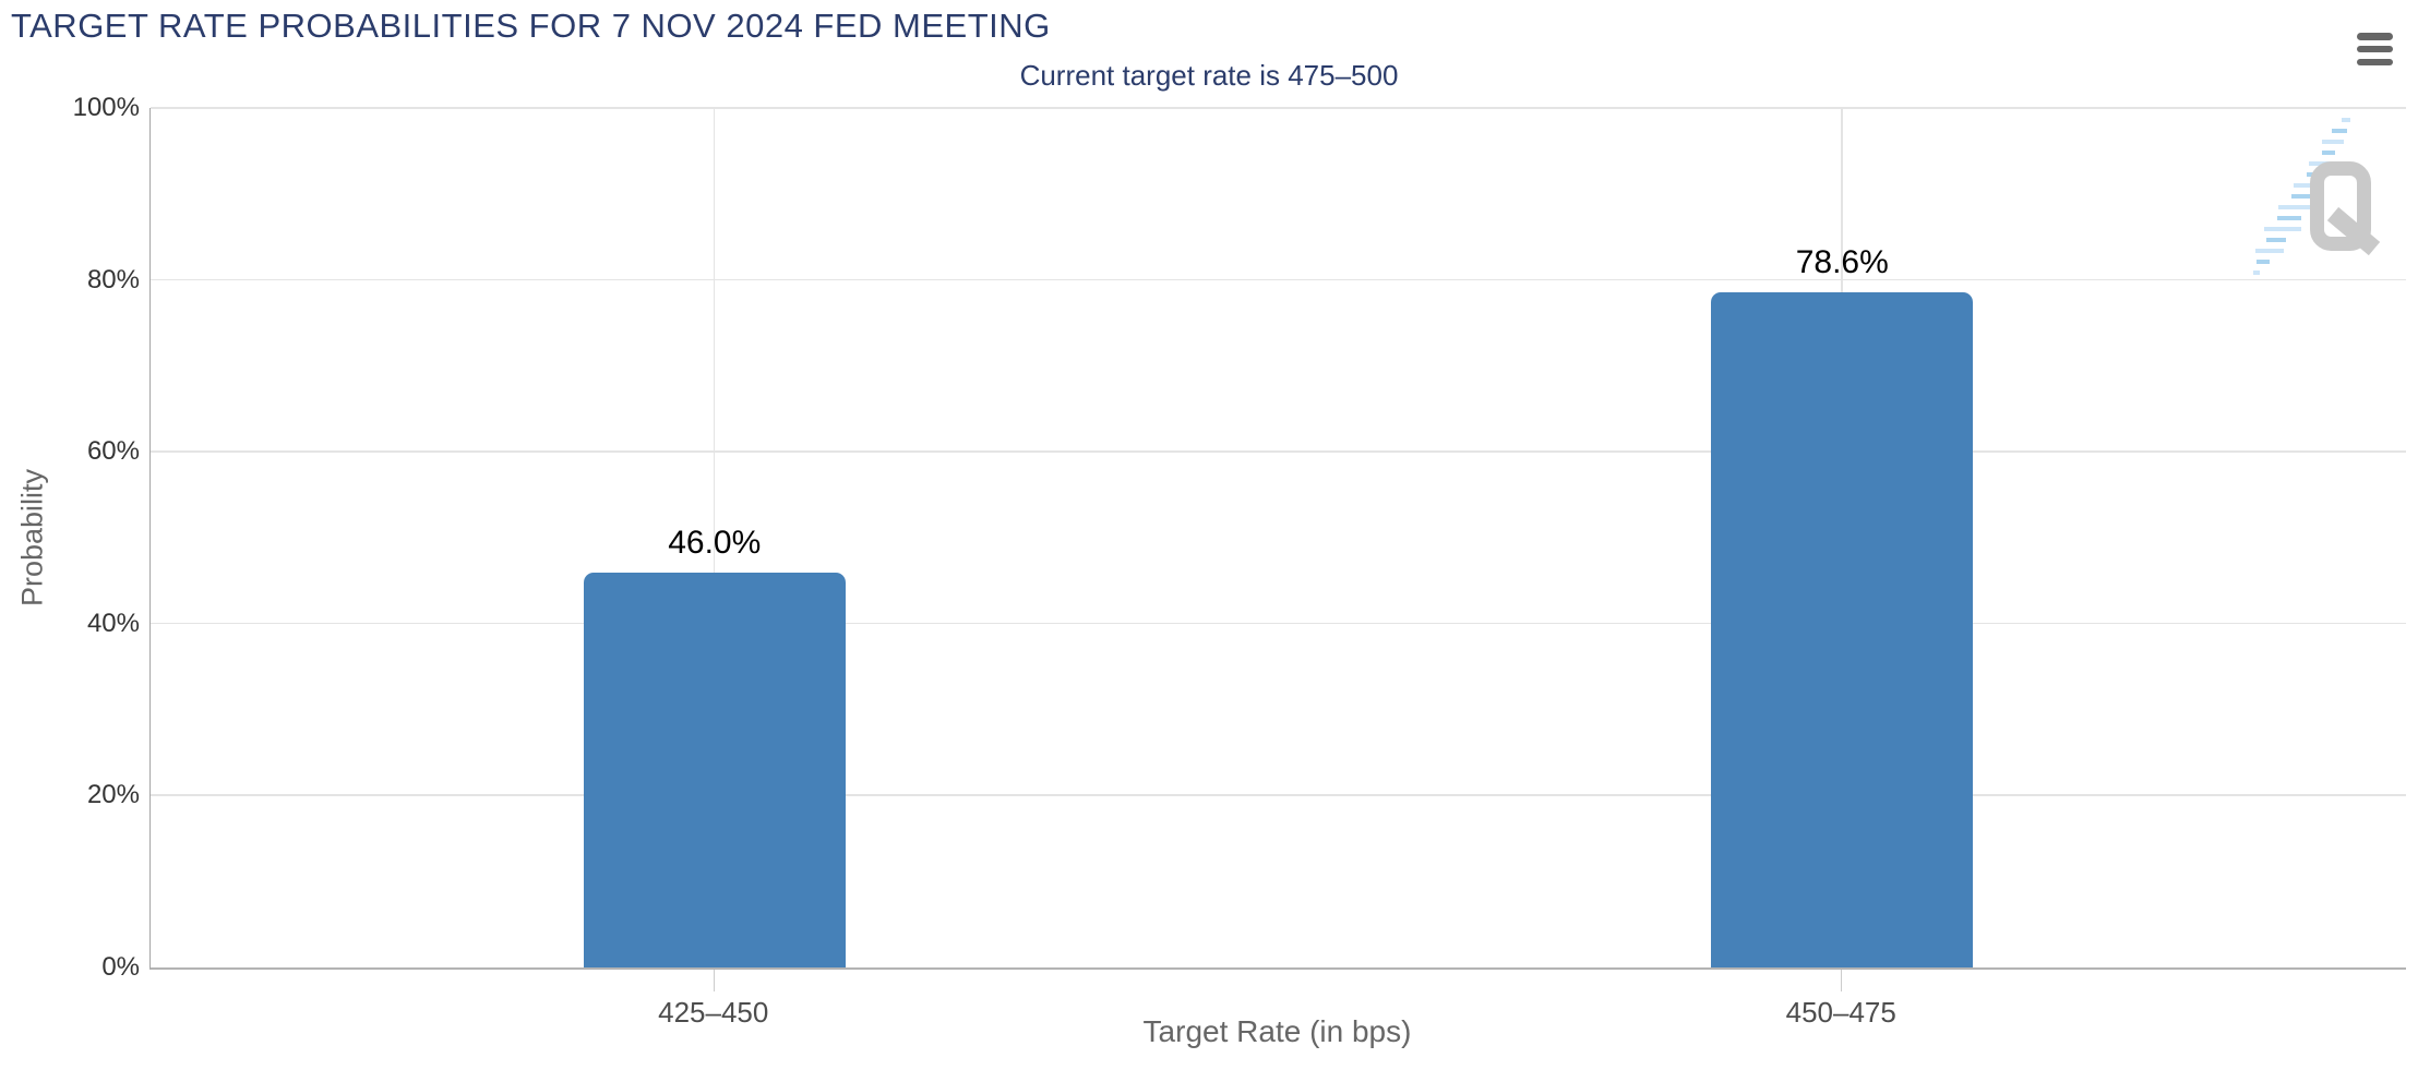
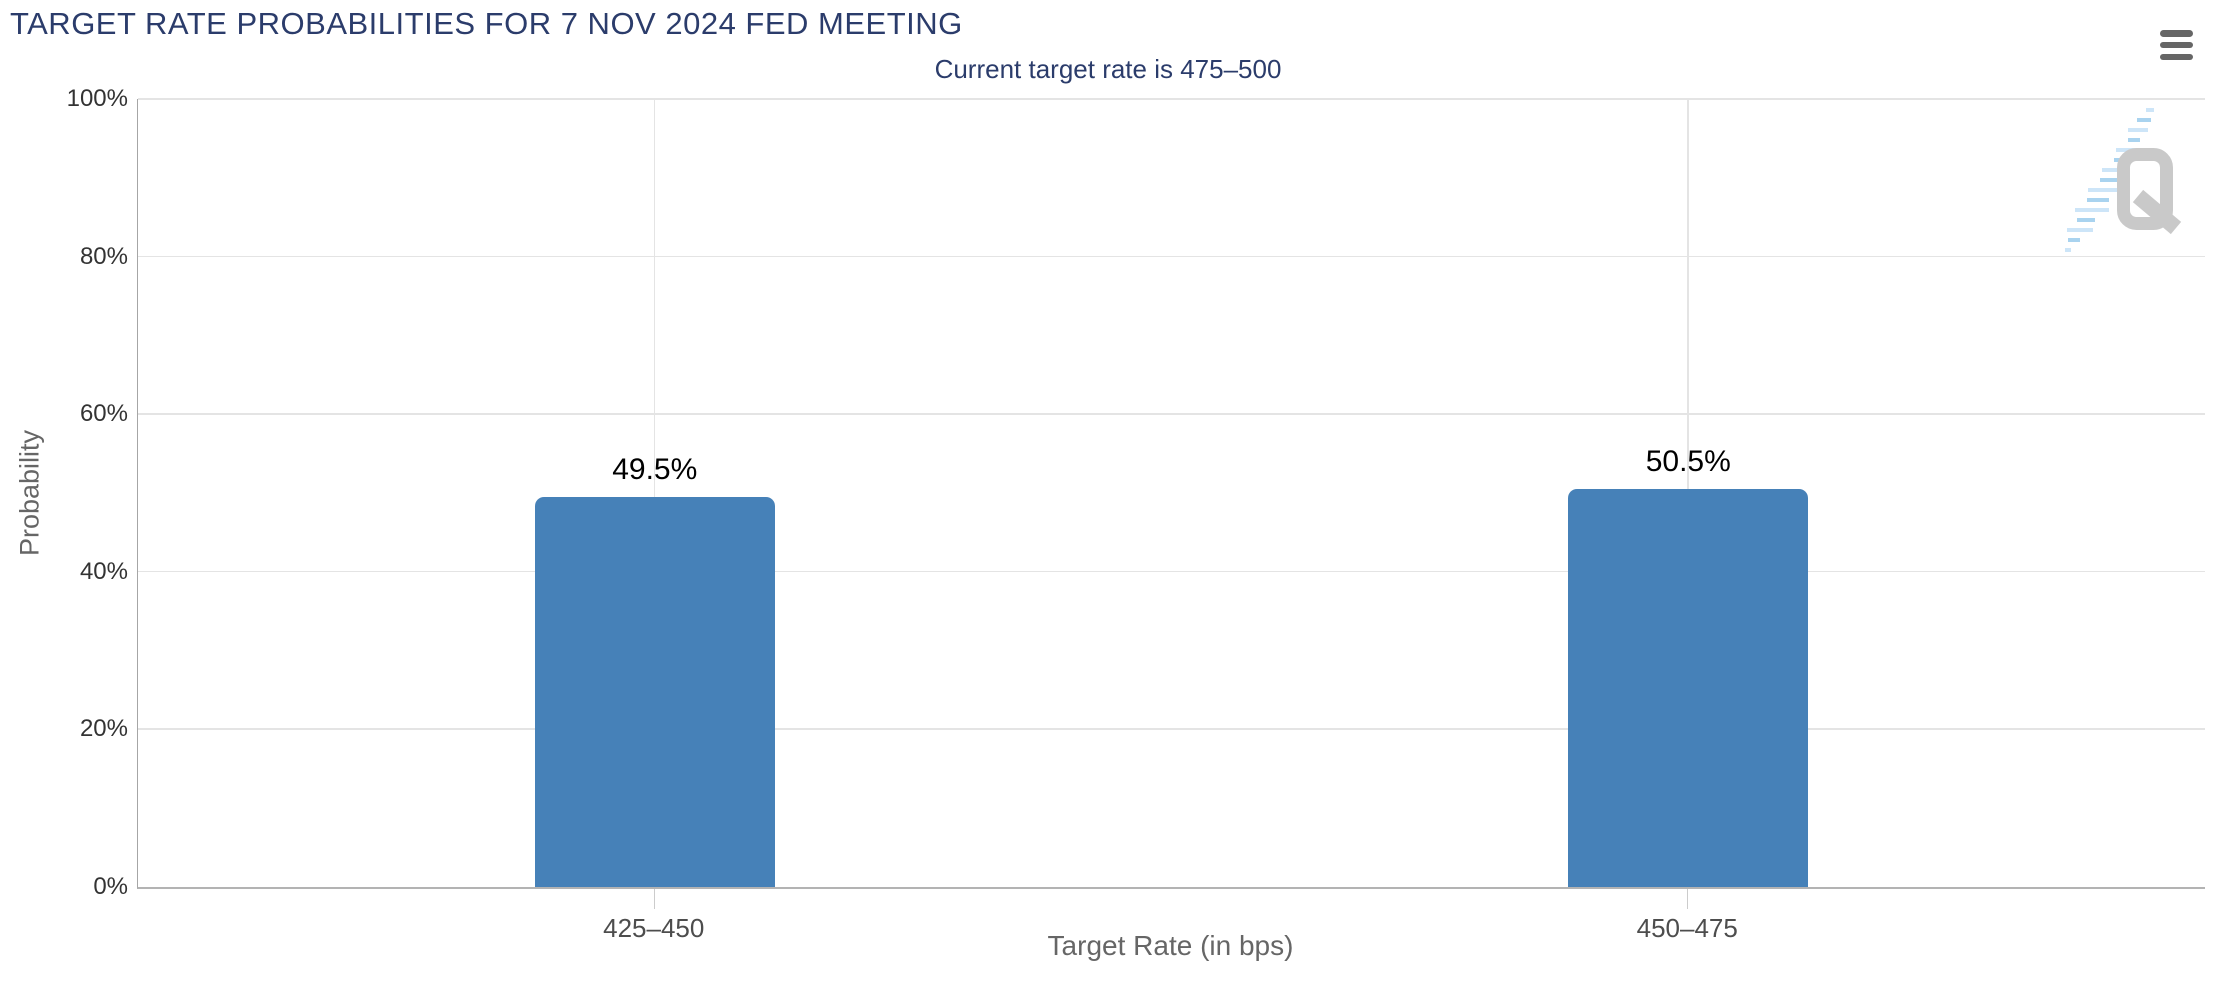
425–450: 46.0% -> 49.5%
450–475: 78.6% -> 50.5%
